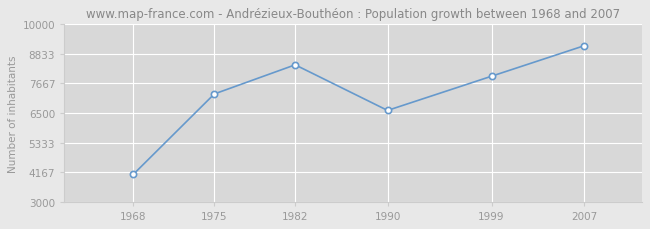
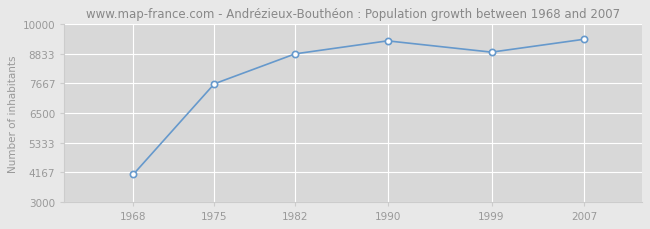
1975: 7250 -> 7650
1982: 8400 -> 8830
1990: 6600 -> 9350
1999: 7950 -> 8900
2007: 9150 -> 9410
